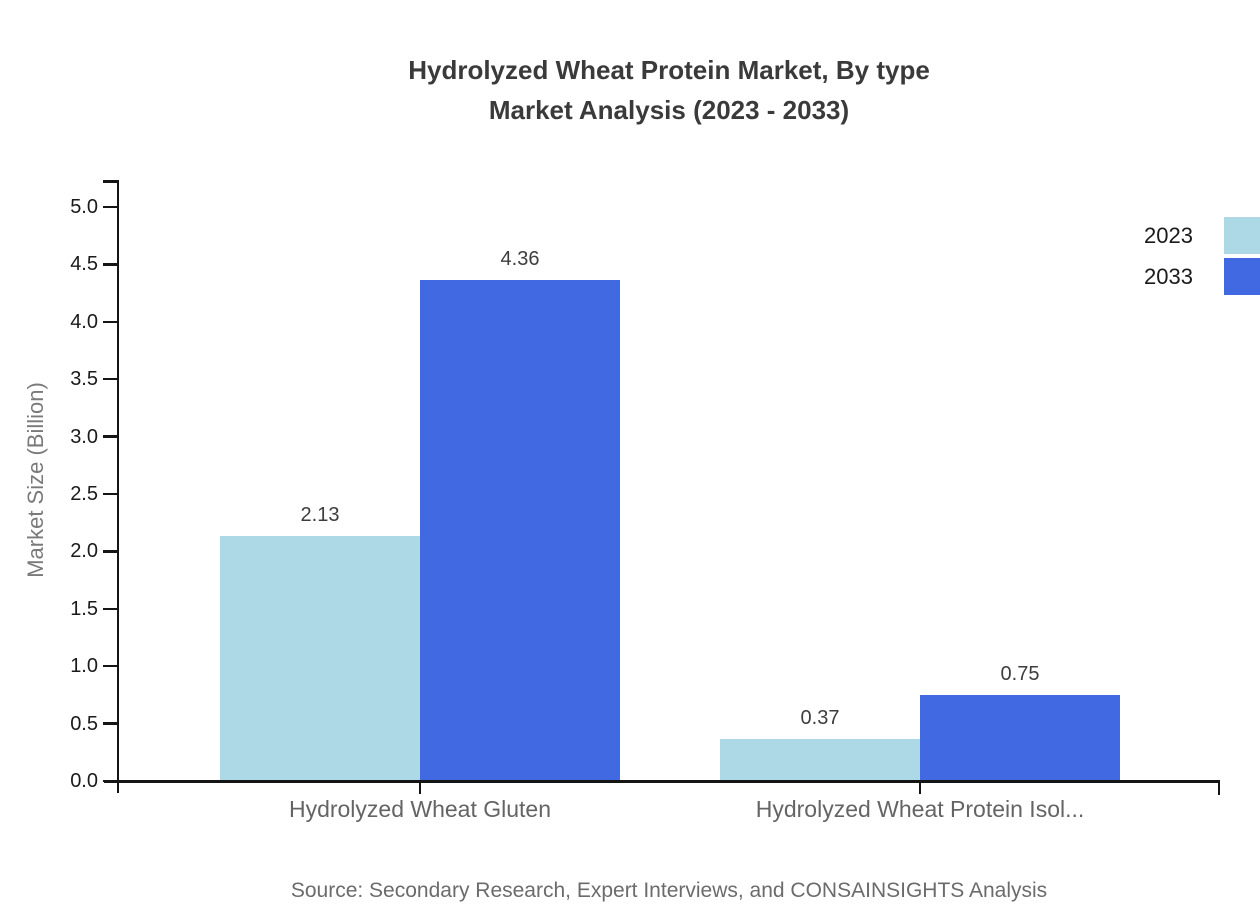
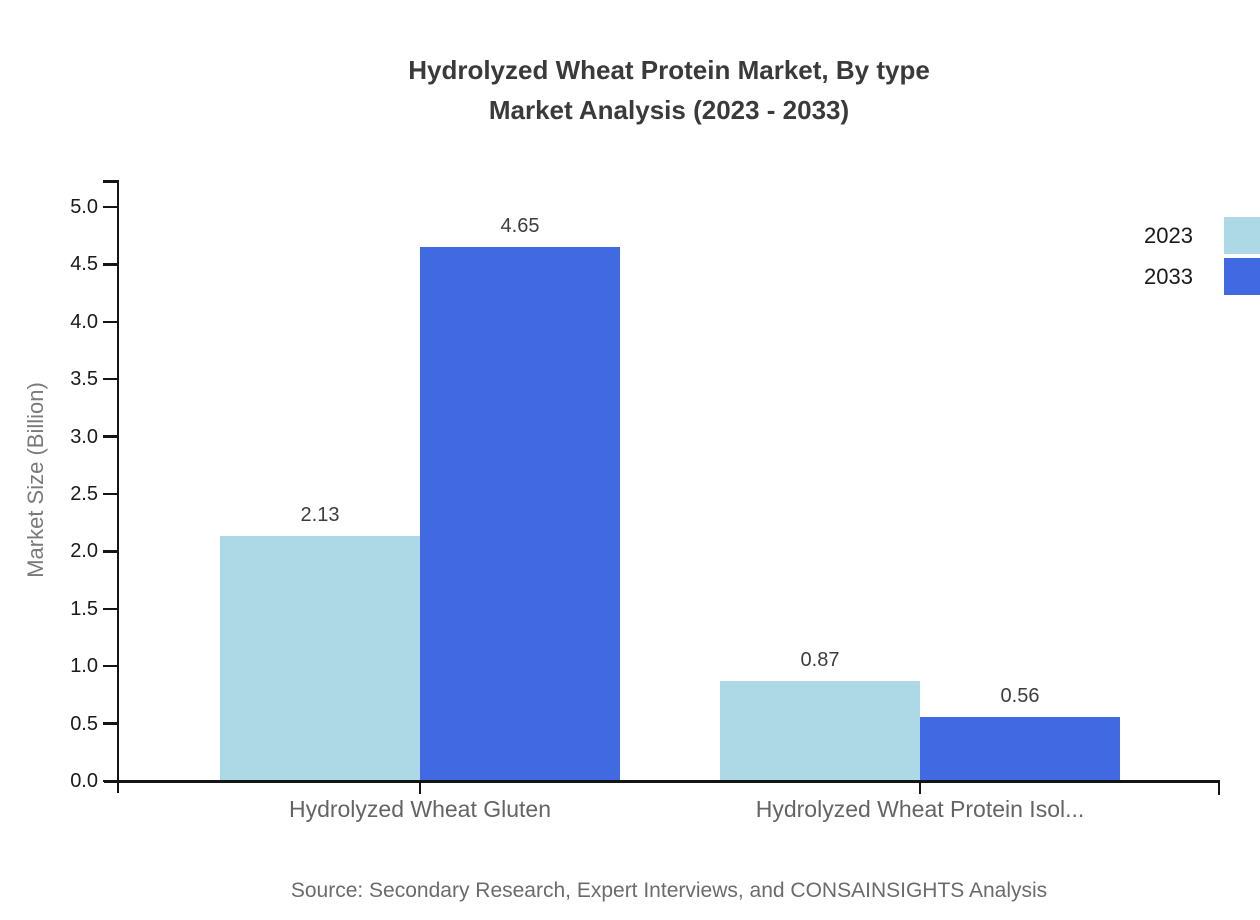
2033/Hydrolyzed Wheat Gluten: 4.36 -> 4.65
2023/Hydrolyzed Wheat Protein Isol...: 0.37 -> 0.87
2033/Hydrolyzed Wheat Protein Isol...: 0.75 -> 0.56
